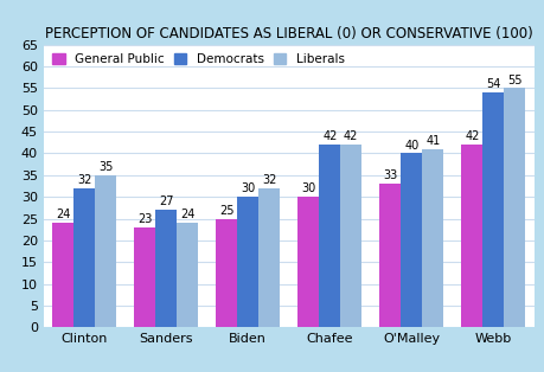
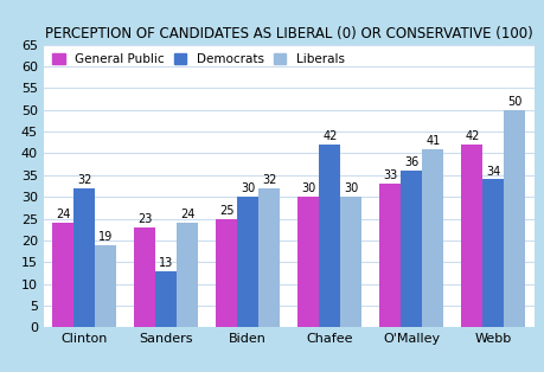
Liberals/Clinton: 35 -> 19
Democrats/Sanders: 27 -> 13
Liberals/Chafee: 42 -> 30
Democrats/O'Malley: 40 -> 36
Democrats/Webb: 54 -> 34
Liberals/Webb: 55 -> 50
